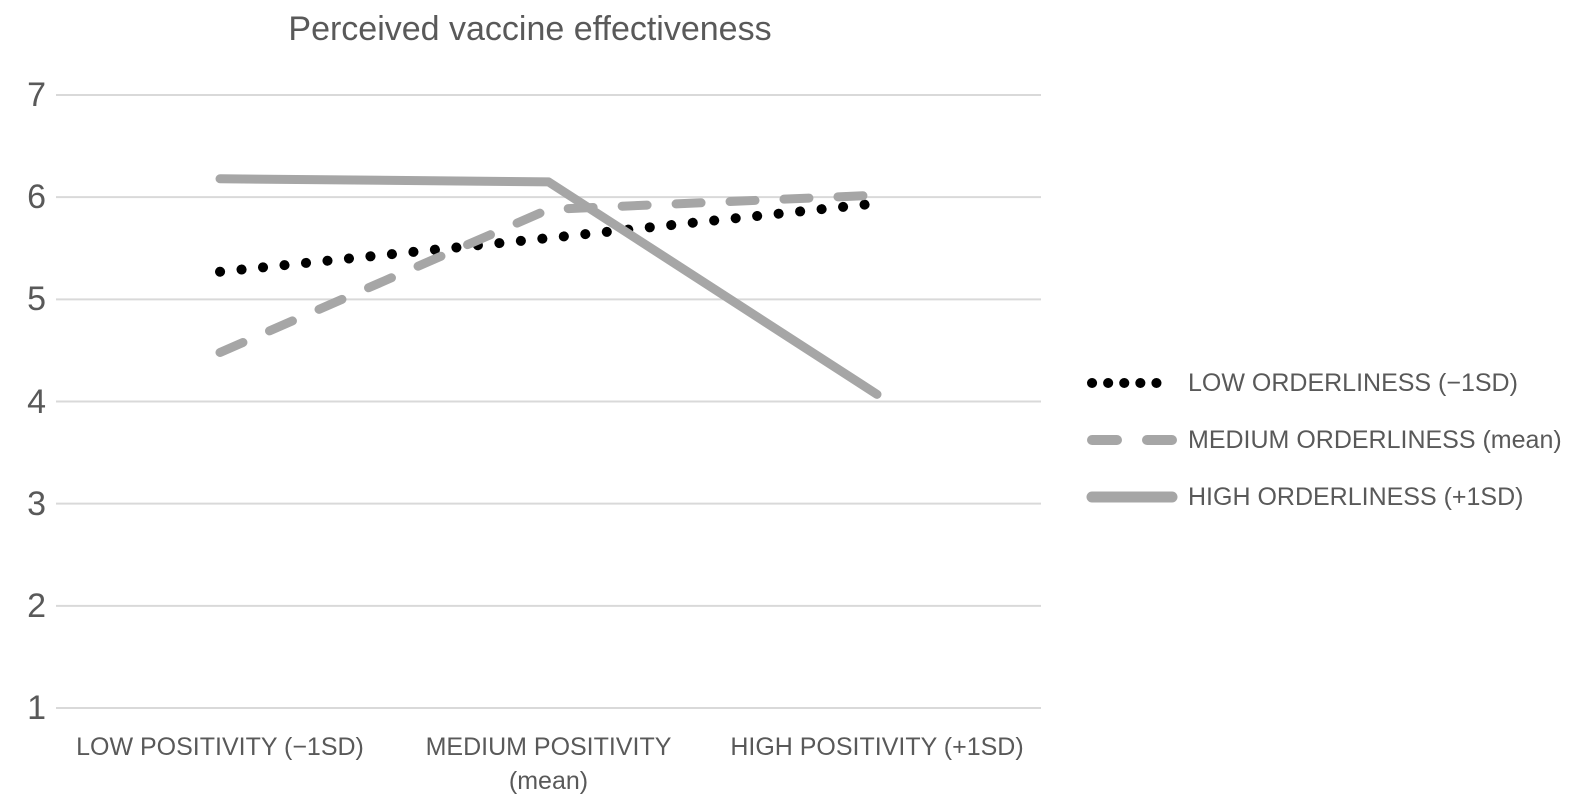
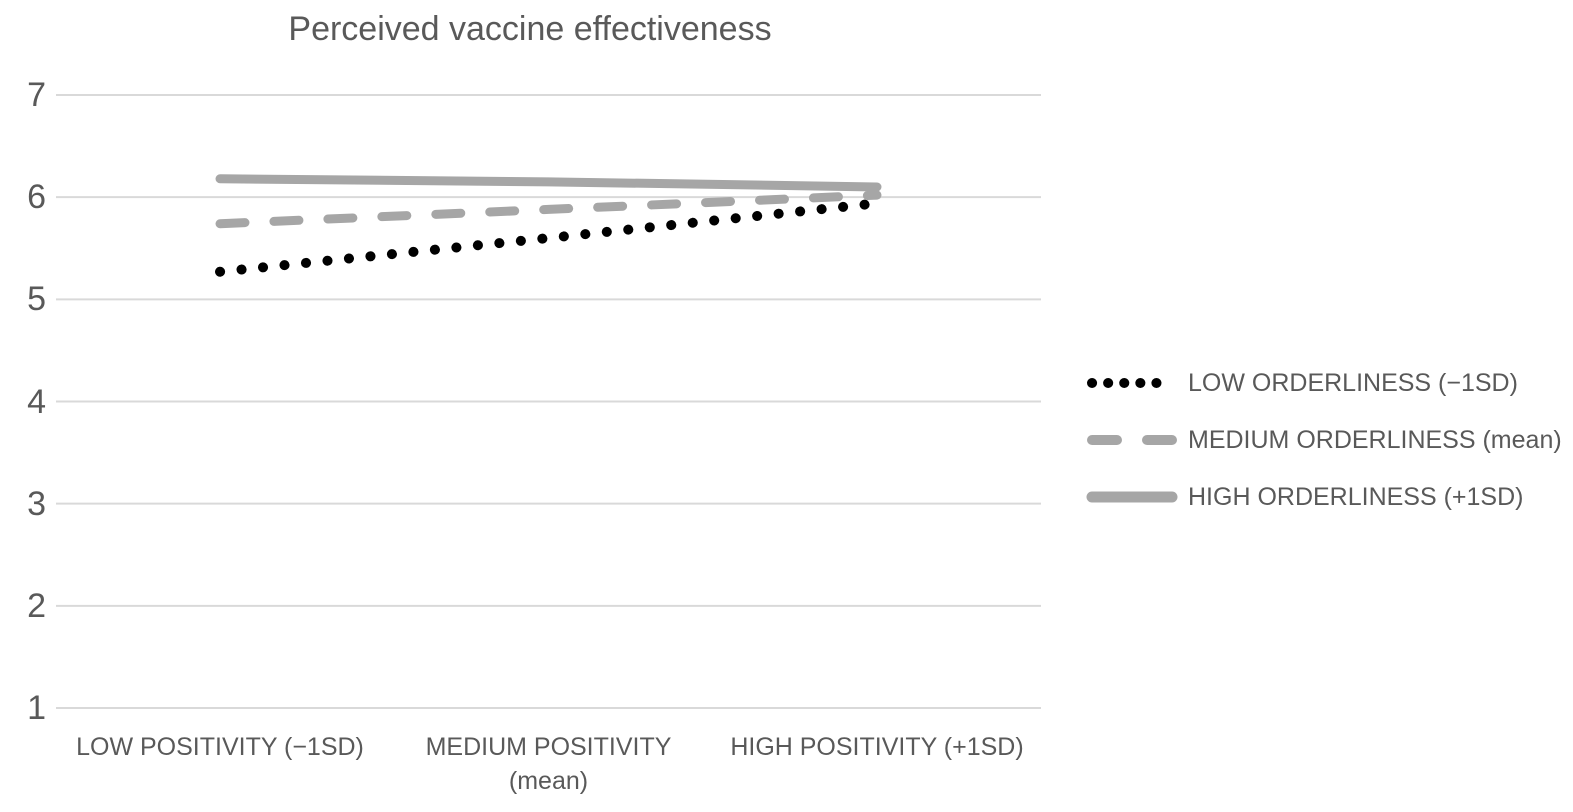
MEDIUM ORDERLINESS (mean)/LOW POSITIVITY (−1SD): 4.48 -> 5.74
HIGH ORDERLINESS (+1SD)/HIGH POSITIVITY (+1SD): 4.07 -> 6.10
